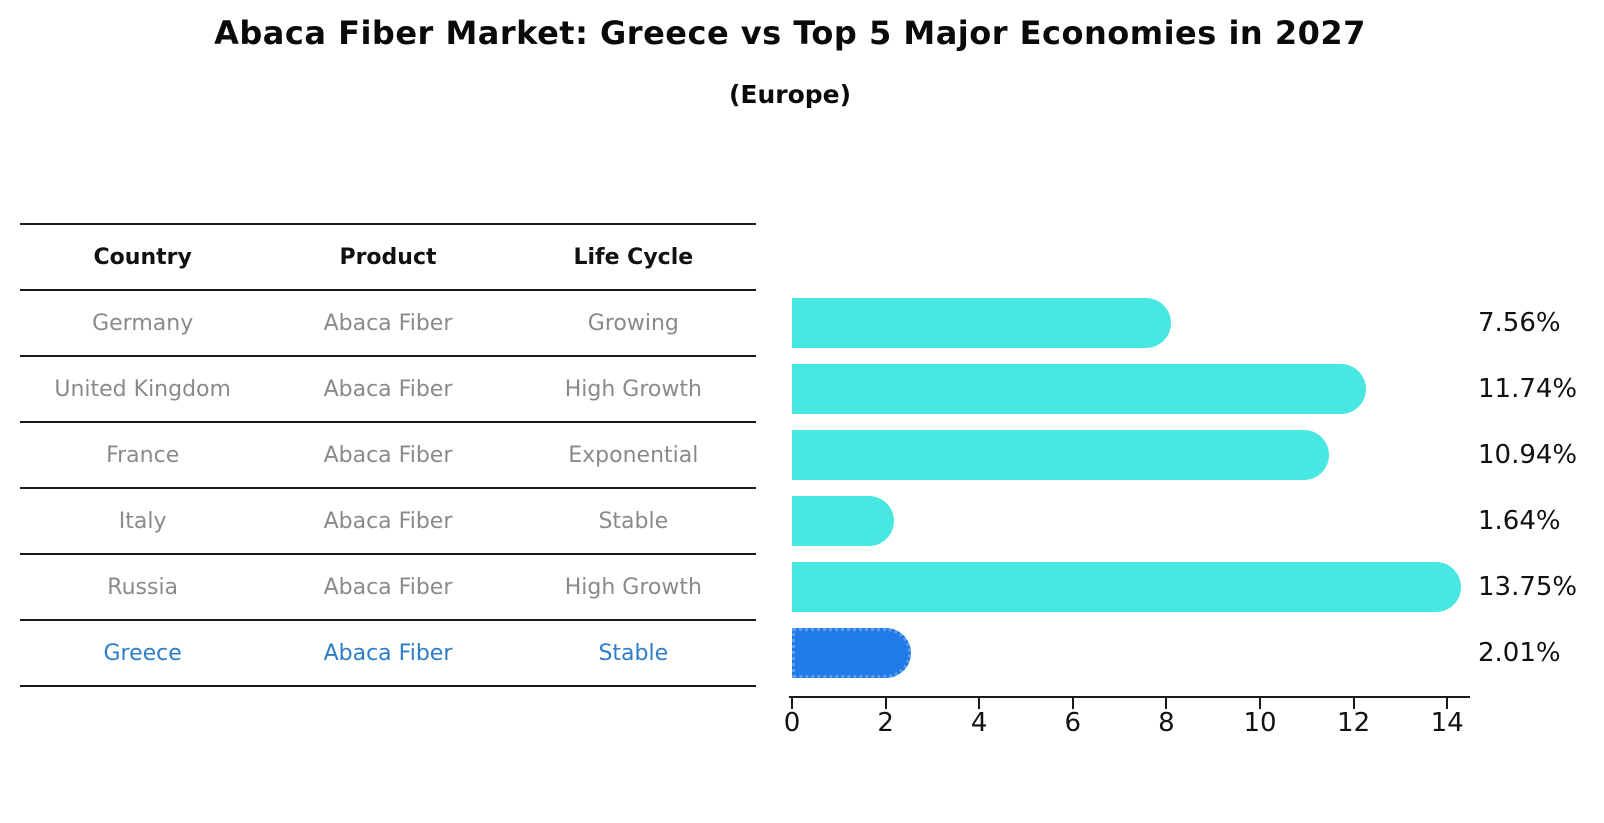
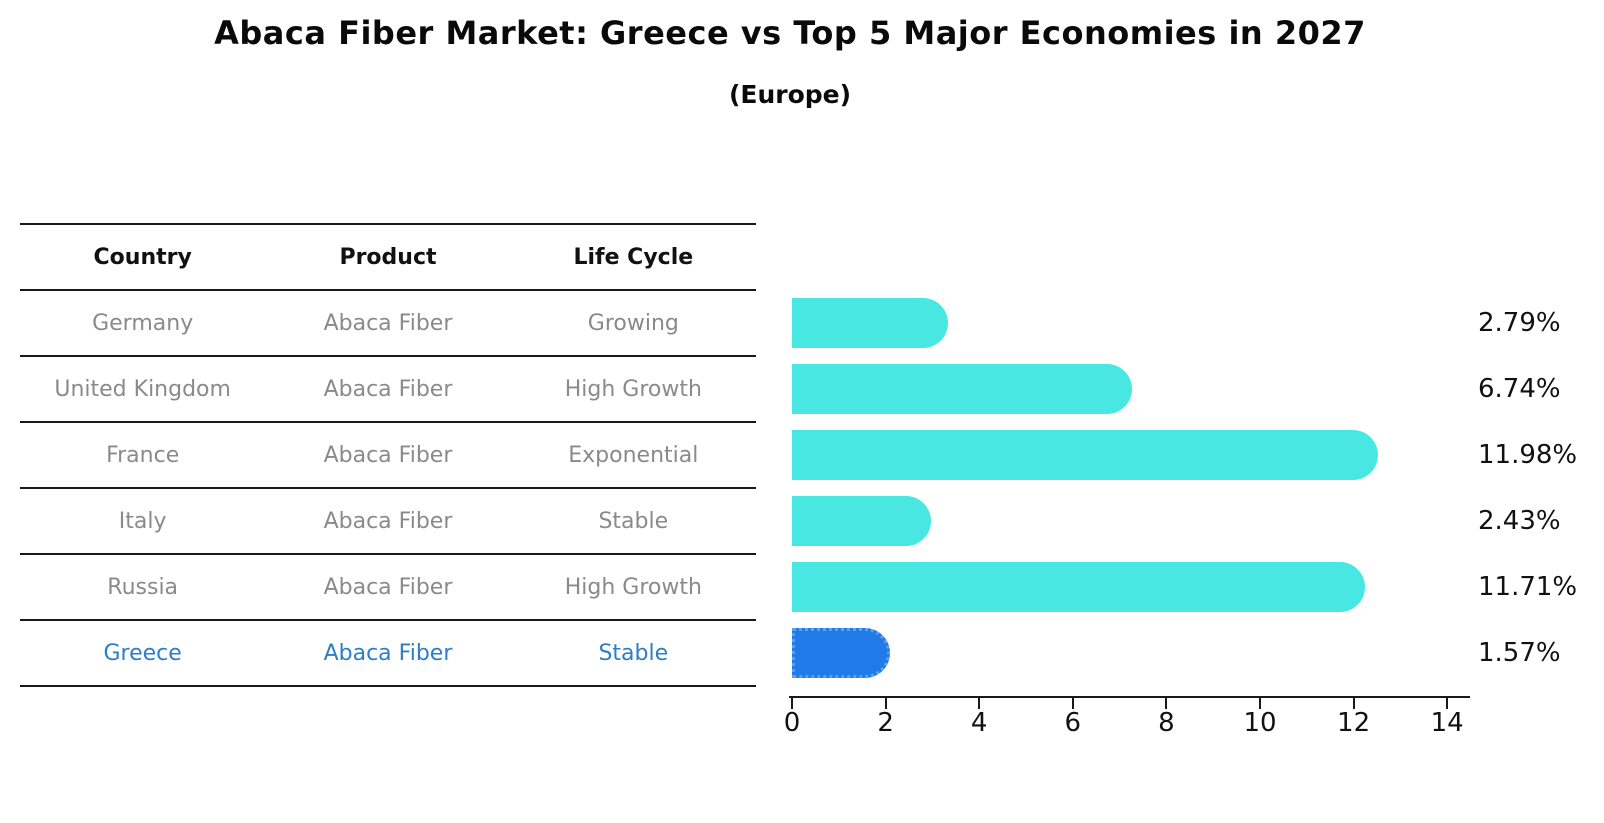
Germany: 7.56% -> 2.79%
United Kingdom: 11.74% -> 6.74%
France: 10.94% -> 11.98%
Italy: 1.64% -> 2.43%
Russia: 13.75% -> 11.71%
Greece: 2.01% -> 1.57%
